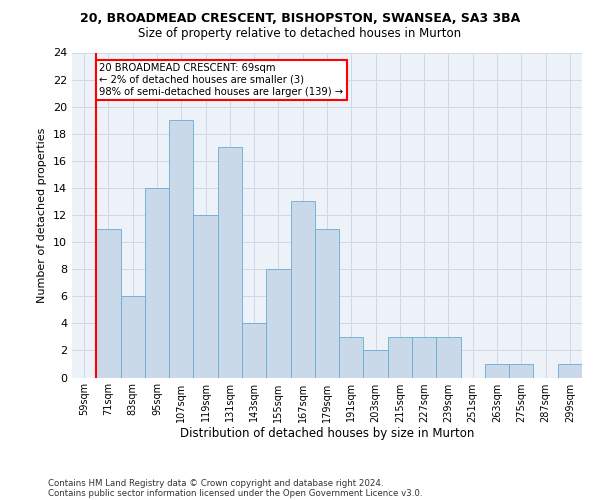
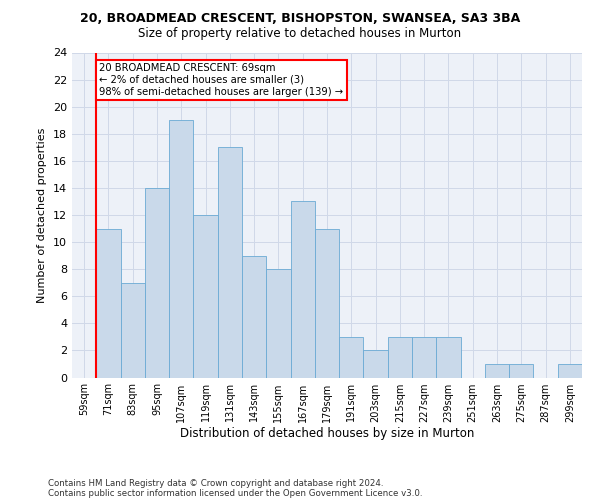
83sqm: 6 -> 7
143sqm: 4 -> 9
